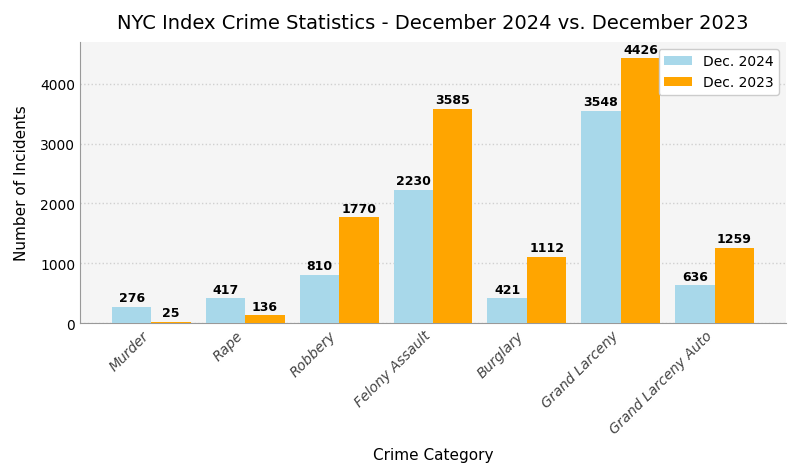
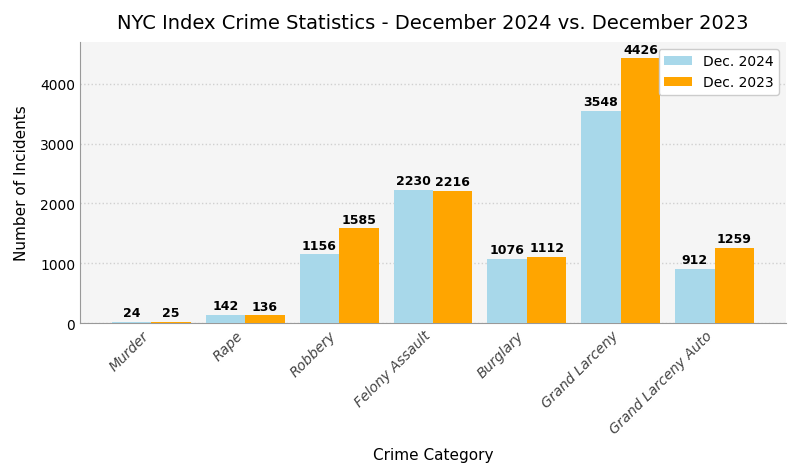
Dec. 2024/Murder: 276 -> 24
Dec. 2024/Rape: 417 -> 142
Dec. 2024/Robbery: 810 -> 1156
Dec. 2023/Robbery: 1770 -> 1585
Dec. 2023/Felony Assault: 3585 -> 2216
Dec. 2024/Burglary: 421 -> 1076
Dec. 2024/Grand Larceny Auto: 636 -> 912
